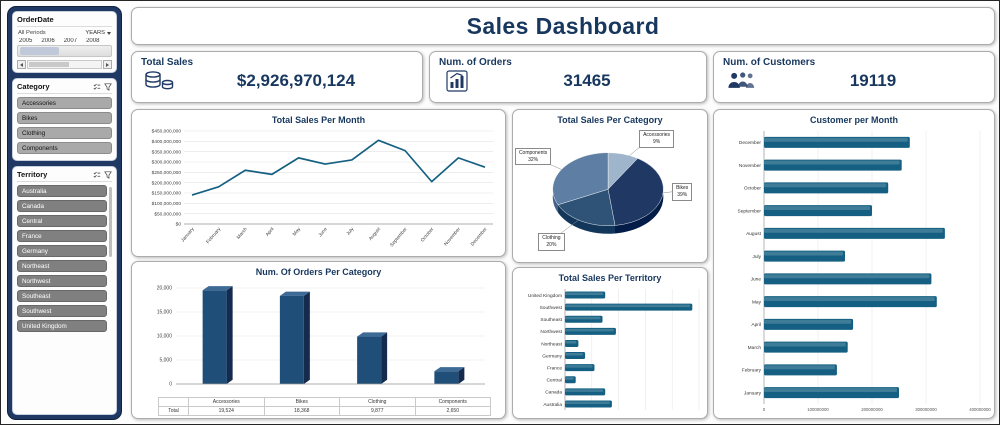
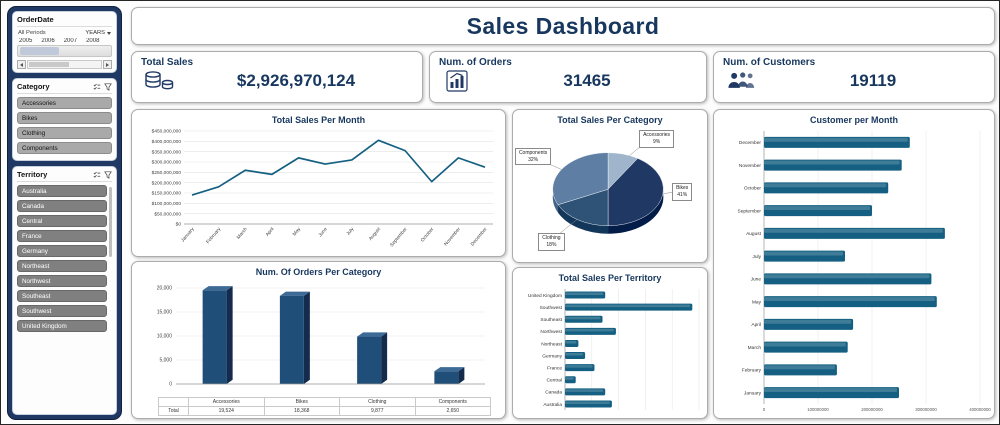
Total Sales Per Category/Bikes: 39% -> 41%
Total Sales Per Category/Clothing: 20% -> 18%
